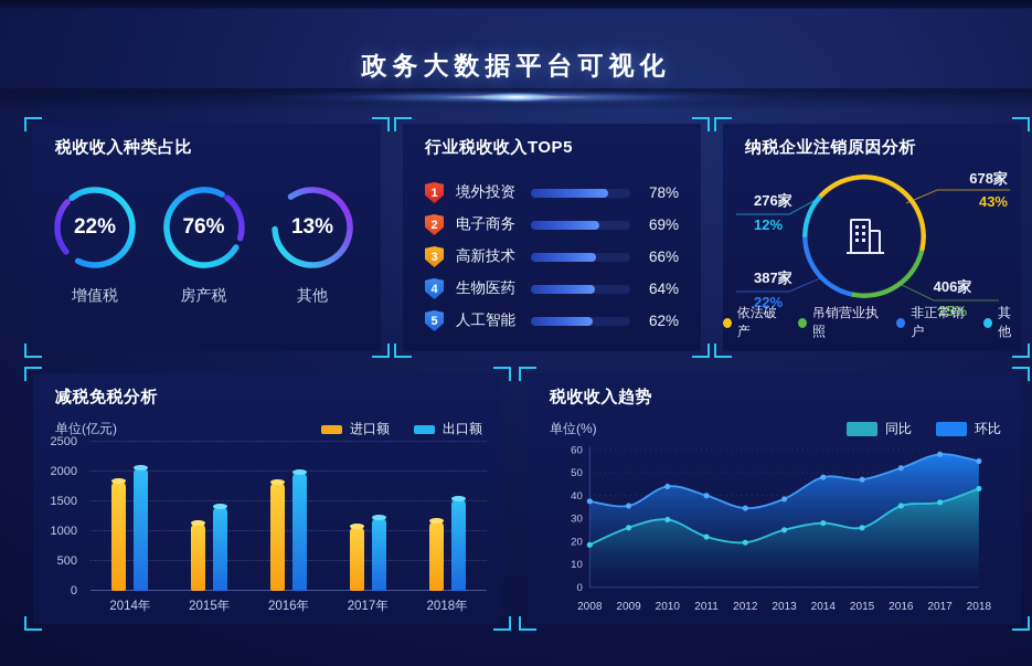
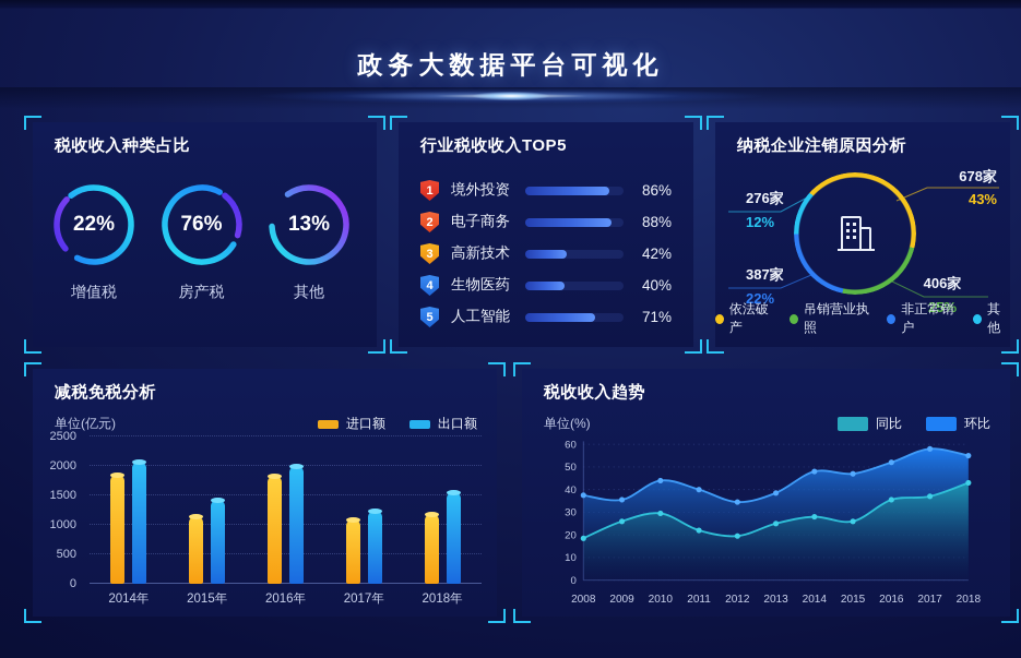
行业税收收入TOP5/境外投资: 78% -> 86%
行业税收收入TOP5/电子商务: 69% -> 88%
行业税收收入TOP5/高新技术: 66% -> 42%
行业税收收入TOP5/生物医药: 64% -> 40%
行业税收收入TOP5/人工智能: 62% -> 71%
